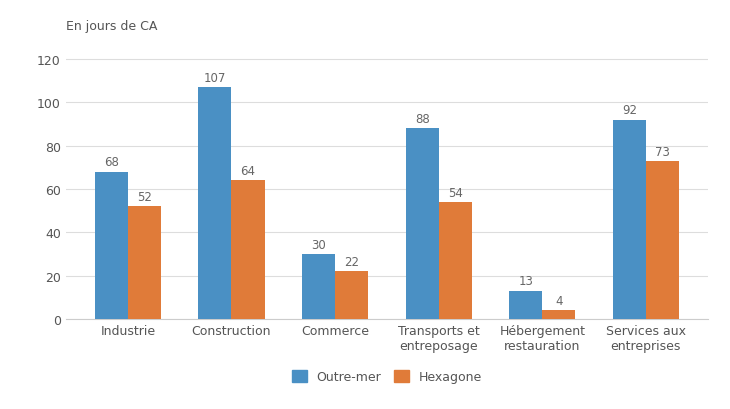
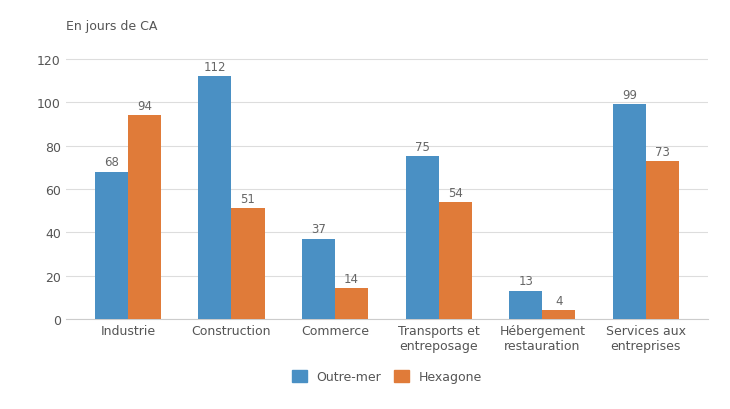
Hexagone/Industrie: 52 -> 94
Outre-mer/Construction: 107 -> 112
Hexagone/Construction: 64 -> 51
Outre-mer/Commerce: 30 -> 37
Hexagone/Commerce: 22 -> 14
Outre-mer/Transports et entreposage: 88 -> 75
Outre-mer/Services aux entreprises: 92 -> 99
